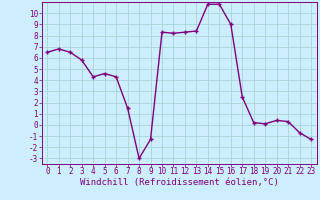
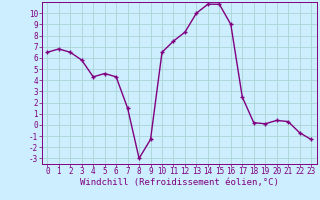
10: 8.3 -> 6.5
11: 8.2 -> 7.5
13: 8.4 -> 10.0
